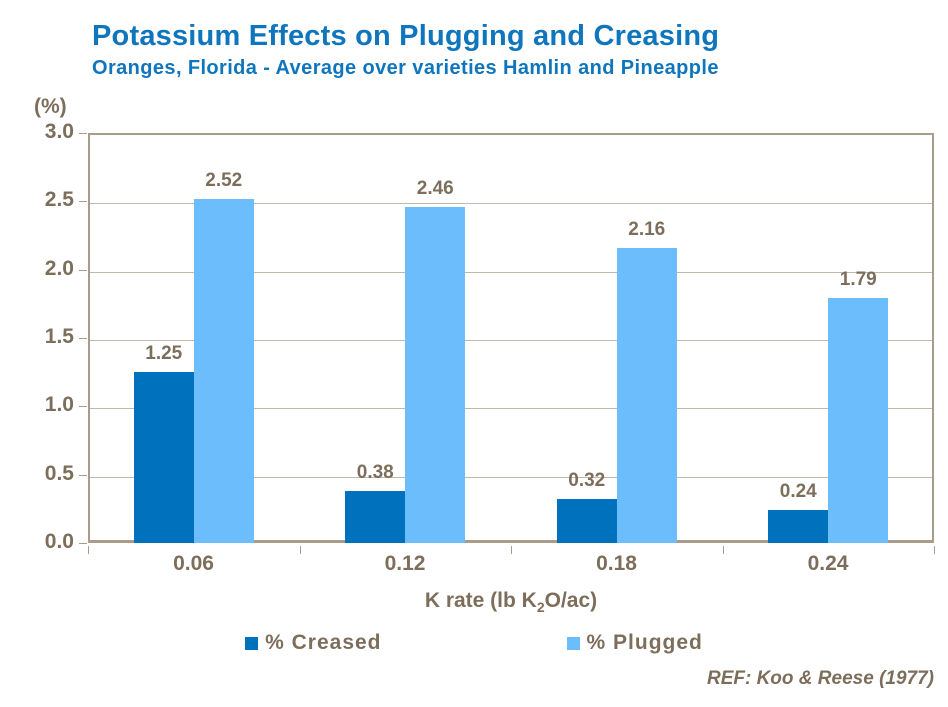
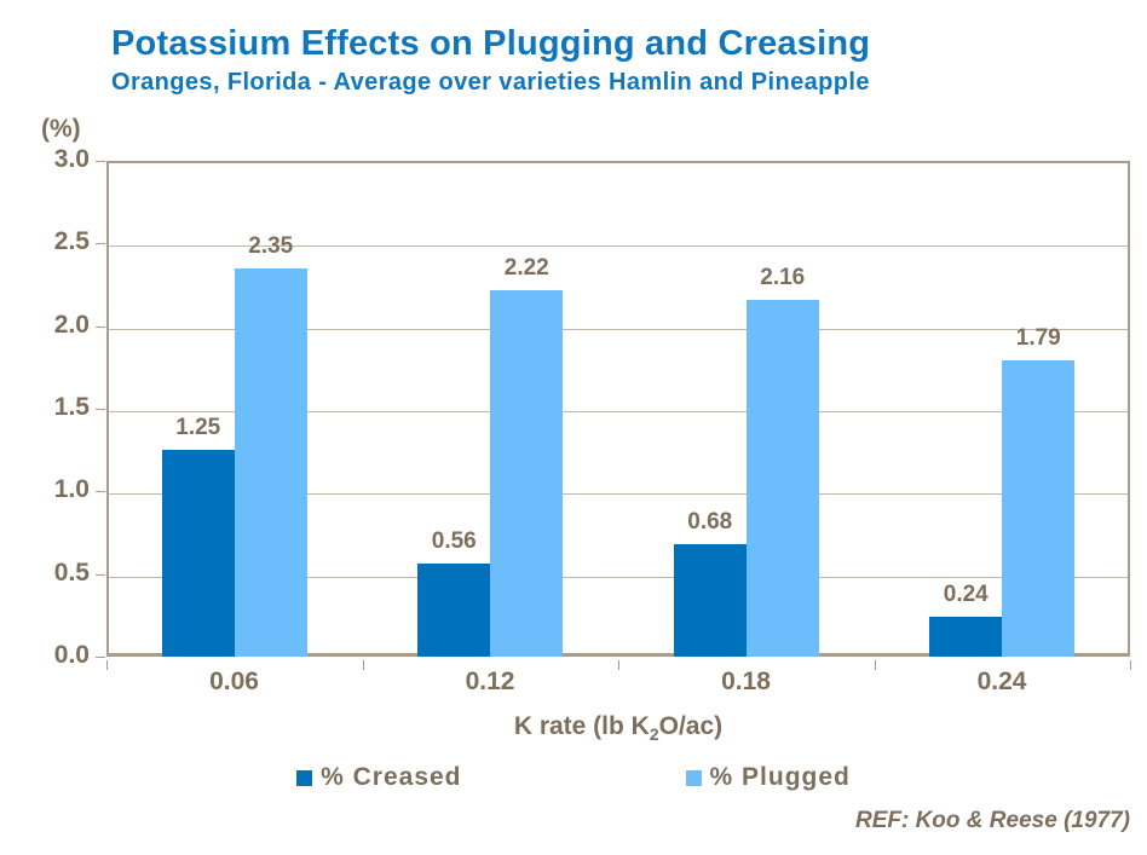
% Plugged/0.06: 2.52 -> 2.35
% Creased/0.12: 0.38 -> 0.56
% Plugged/0.12: 2.46 -> 2.22
% Creased/0.18: 0.32 -> 0.68
